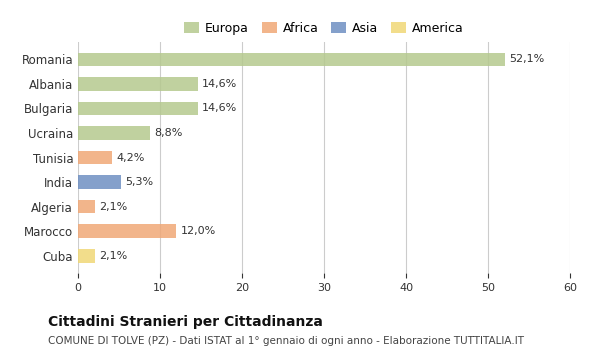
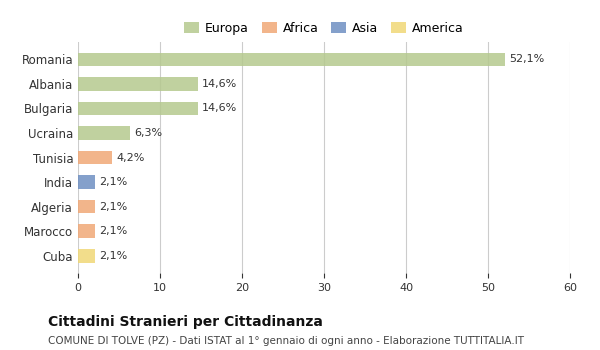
Ucraina: 8,8% -> 6,3%
India: 5,3% -> 2,1%
Marocco: 12,0% -> 2,1%
